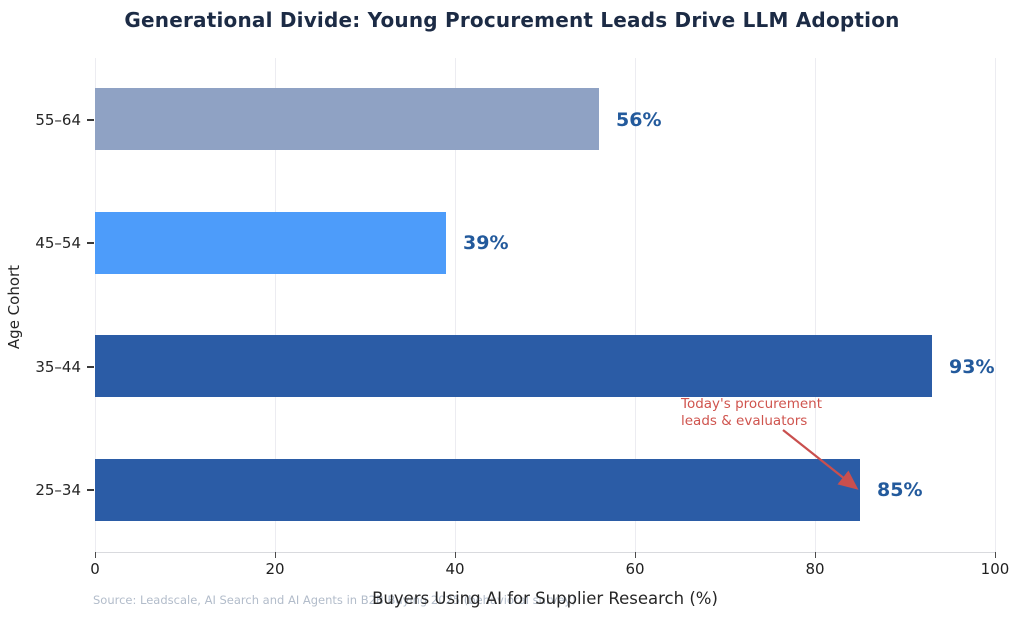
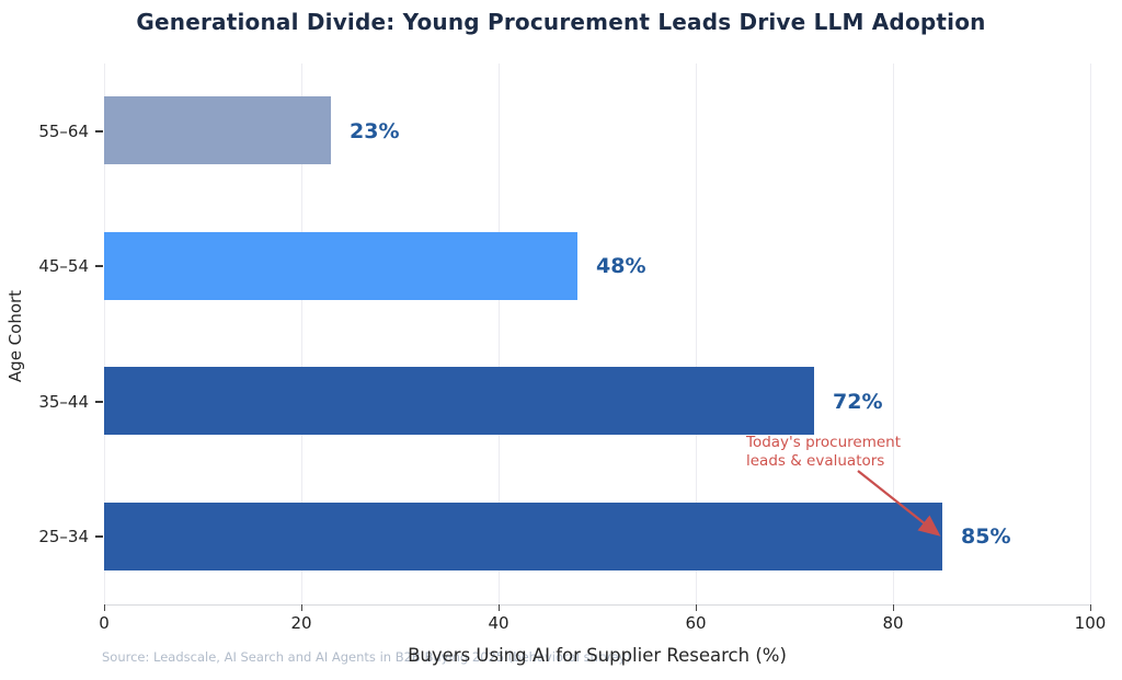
55–64: 56% -> 23%
45–54: 39% -> 48%
35–44: 93% -> 72%
